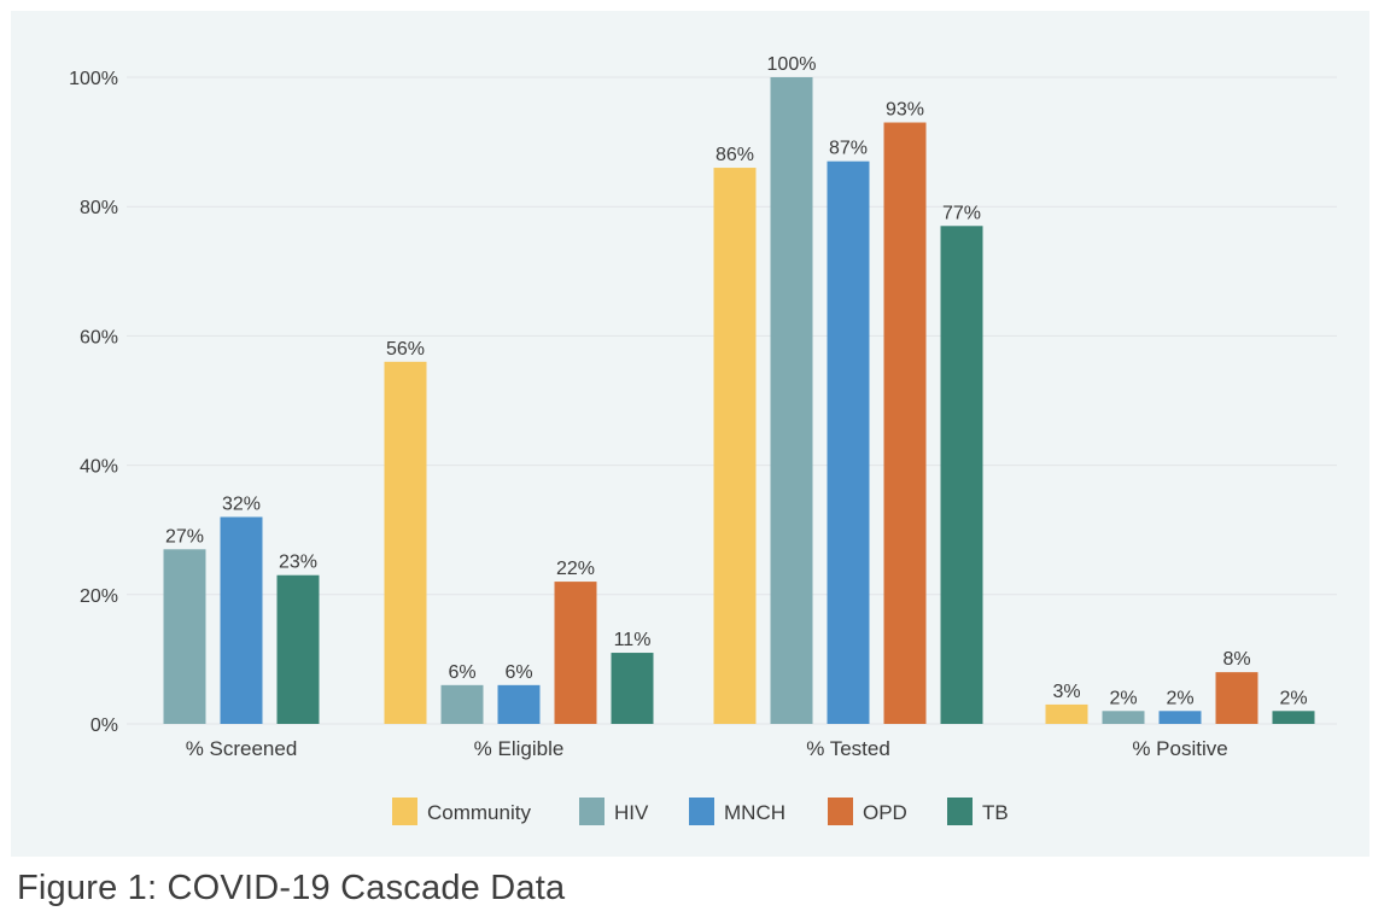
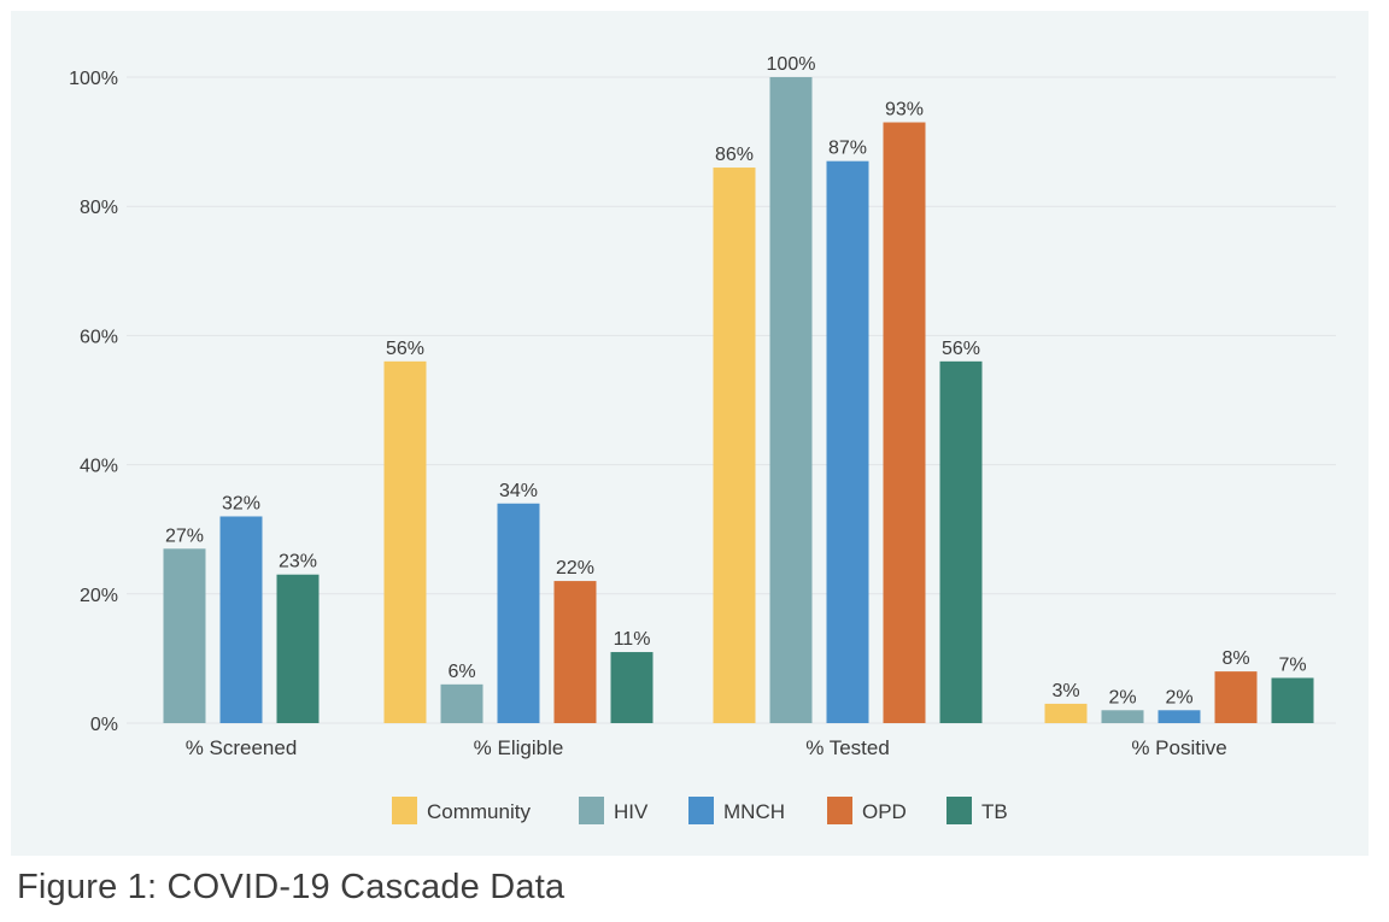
MNCH/% Eligible: 6% -> 34%
TB/% Tested: 77% -> 56%
TB/% Positive: 2% -> 7%
